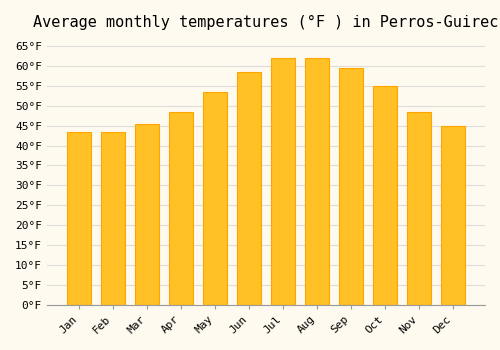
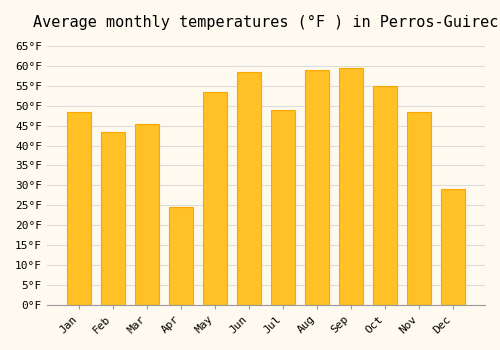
Jan: 43.5°F -> 48.5°F
Apr: 48.5°F -> 24.5°F
Jul: 62.0°F -> 49.0°F
Aug: 62.0°F -> 59.0°F
Dec: 45.0°F -> 29.0°F
